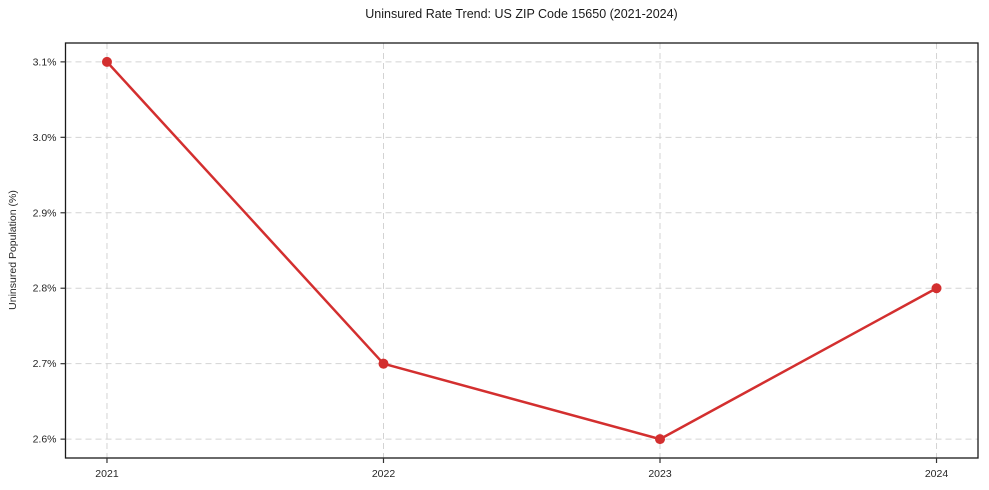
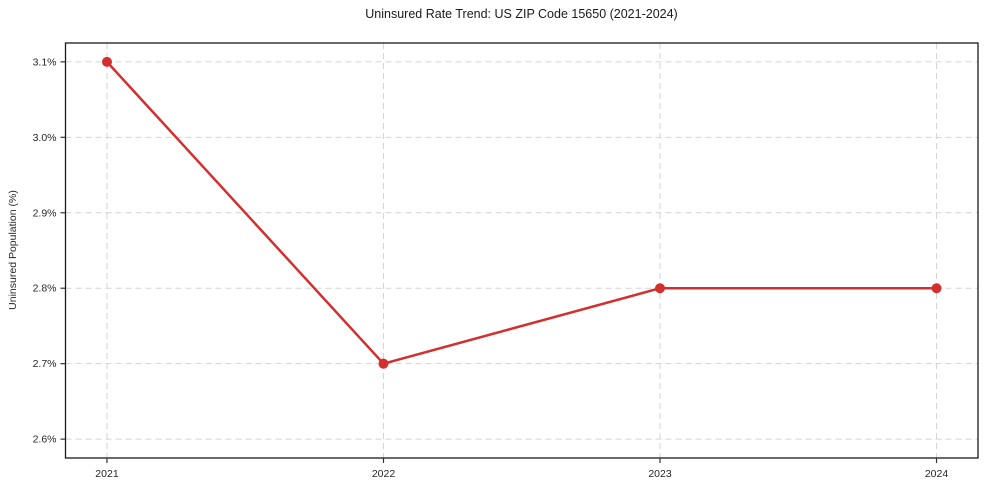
2023: 2.6% -> 2.8%
